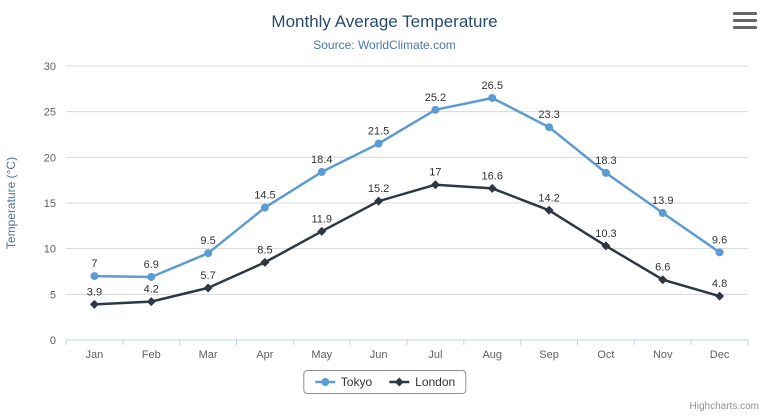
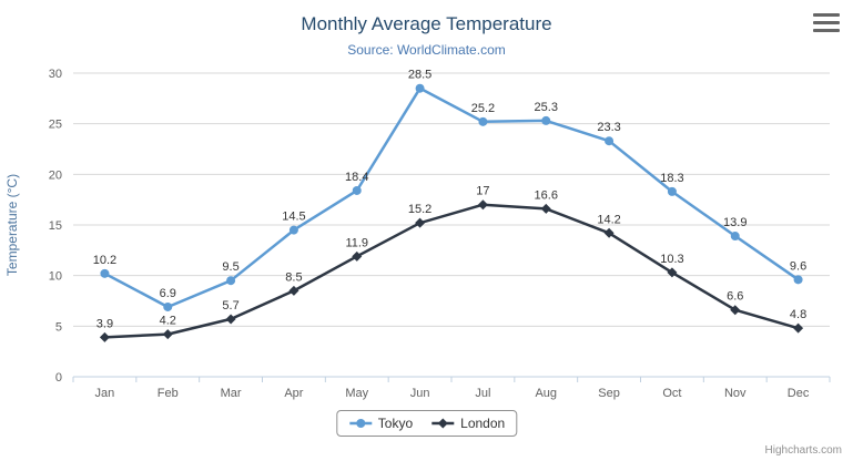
Tokyo/Jan: 7 -> 10.2
Tokyo/Jun: 21.5 -> 28.5
Tokyo/Aug: 26.5 -> 25.3
